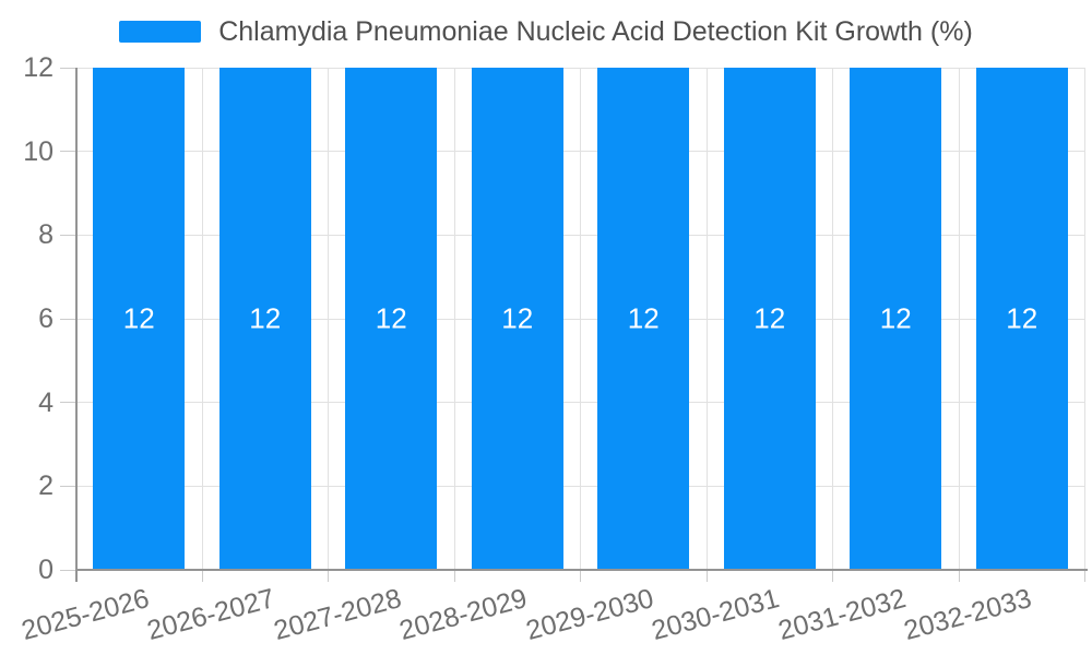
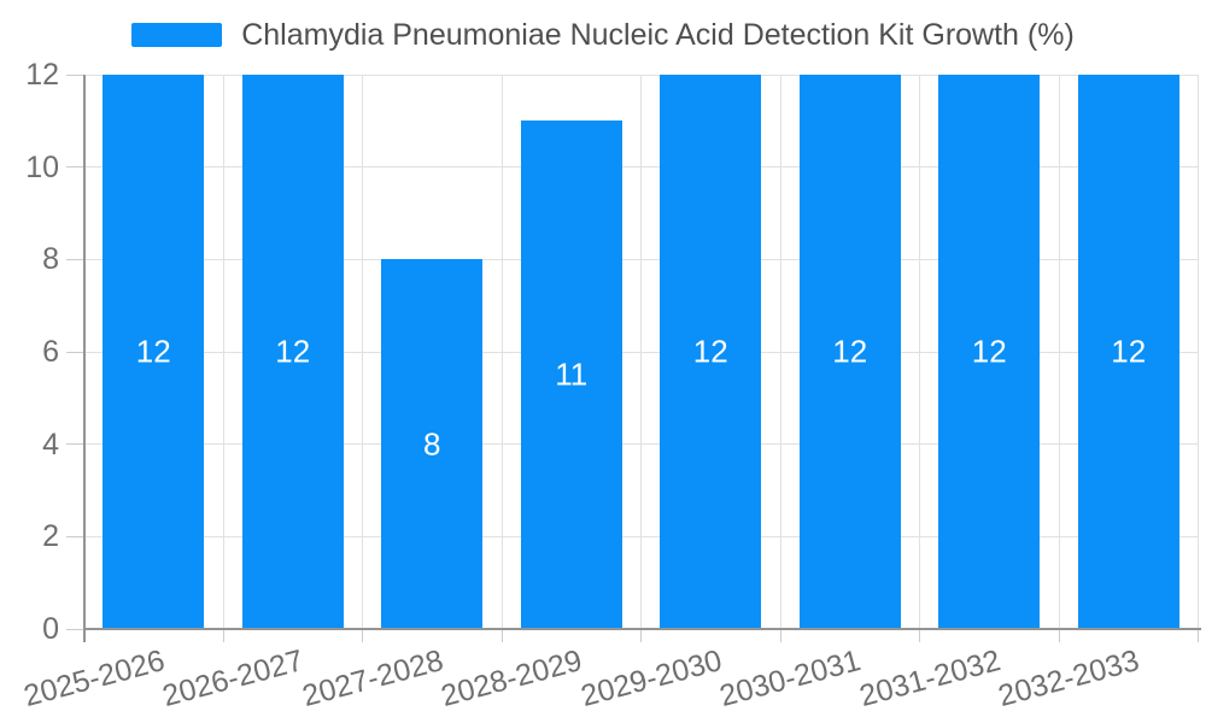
2027-2028: 12 -> 8
2028-2029: 12 -> 11
